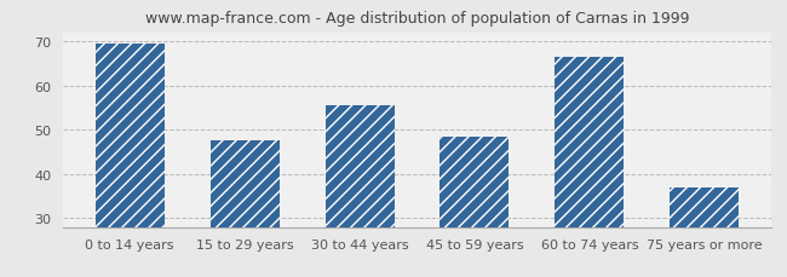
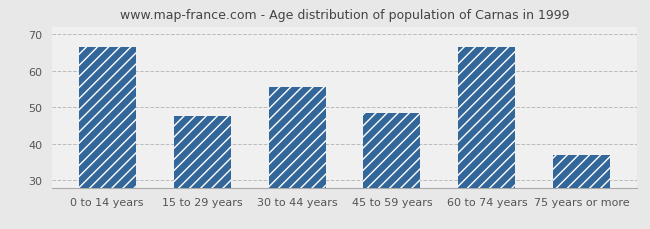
0 to 14 years: 69.5 -> 66.5
